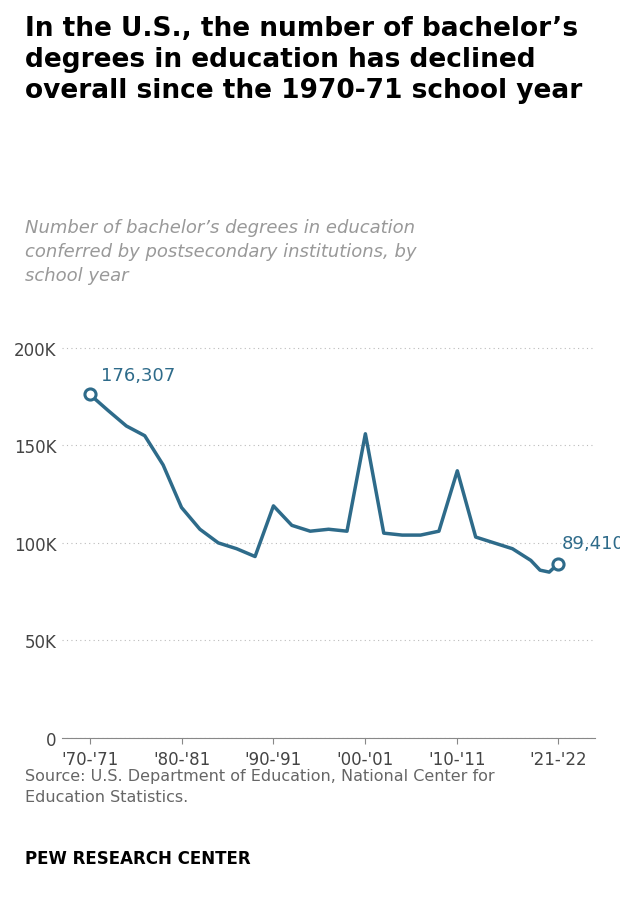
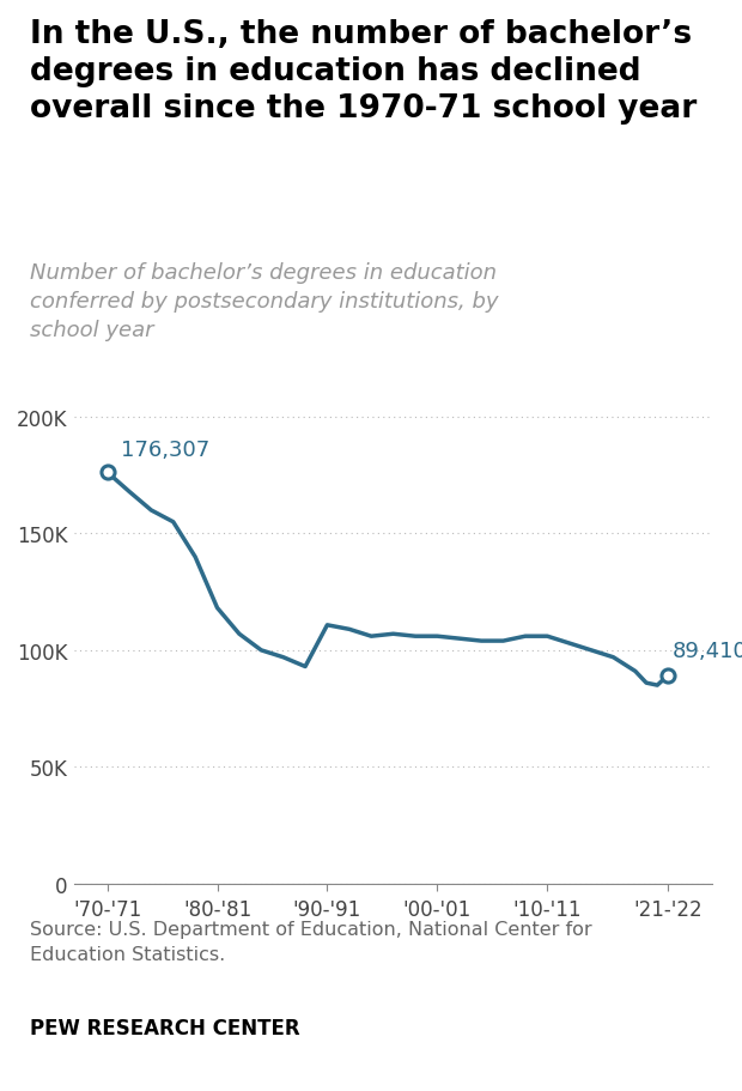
'90-'91: 119K -> 111K
'00-'01: 156K -> 106K
'10-'11: 137K -> 106K
